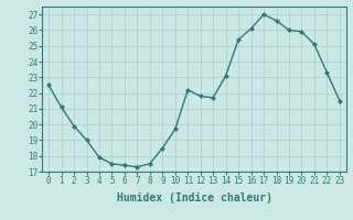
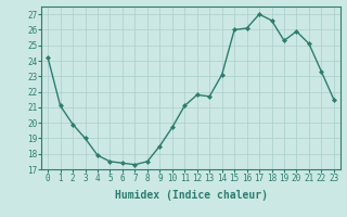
0: 22.5 -> 24.2
11: 22.2 -> 21.1
15: 25.4 -> 26.0
19: 26.0 -> 25.3
